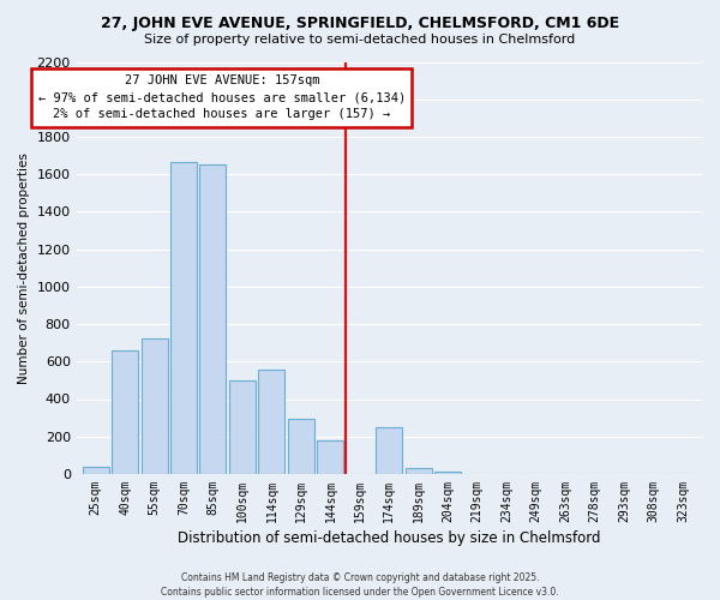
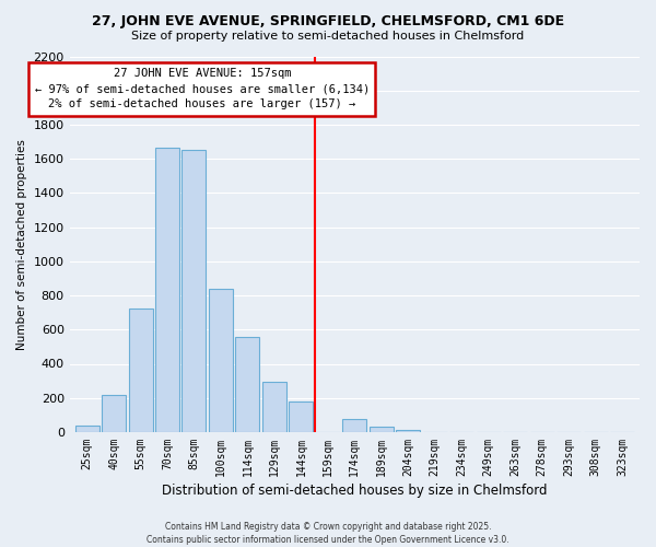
40sqm: 660 -> 220
100sqm: 500 -> 840
174sqm: 250 -> 80
